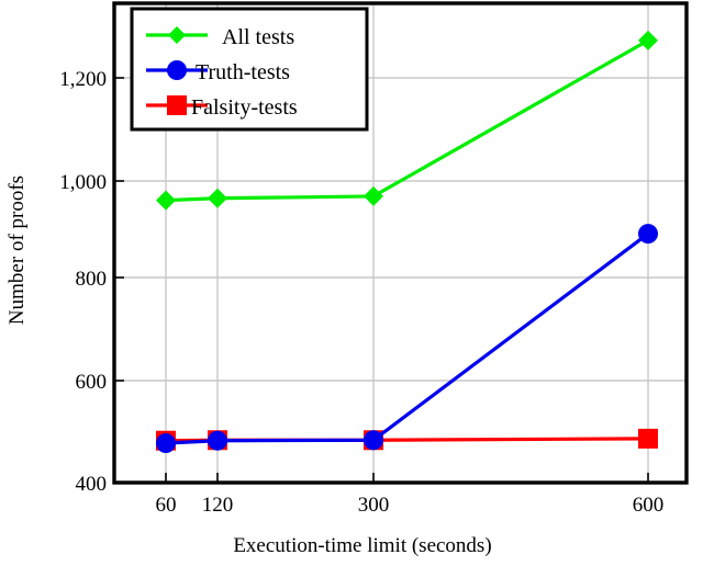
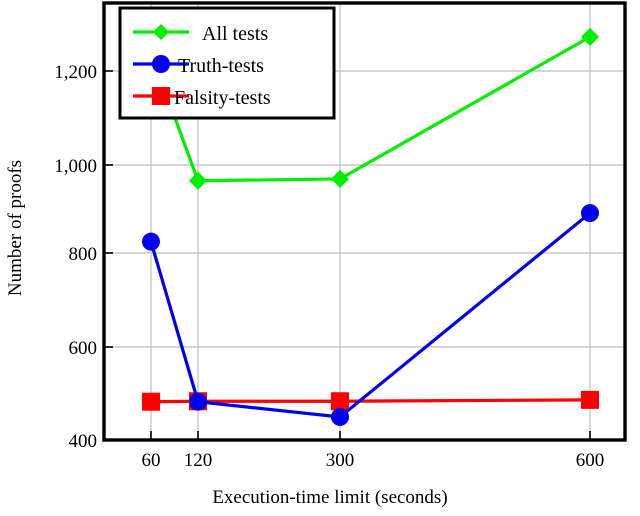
All tests/60: 960 -> 1240
Truth-tests/60: 480 -> 830
Truth-tests/300: 480 -> 450
